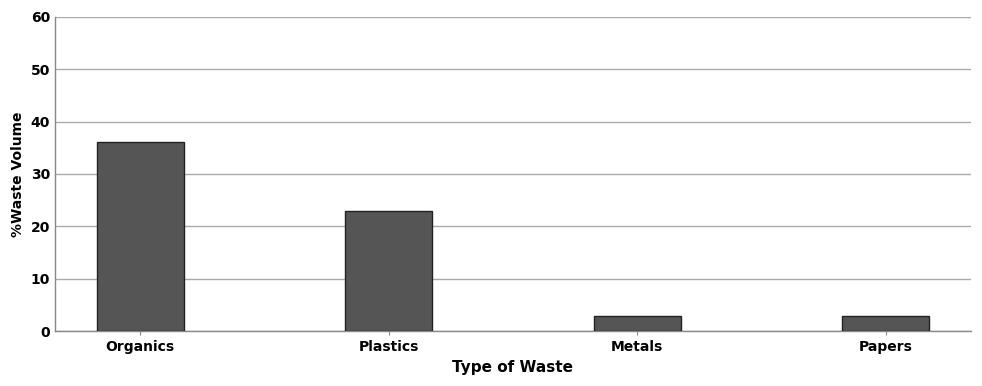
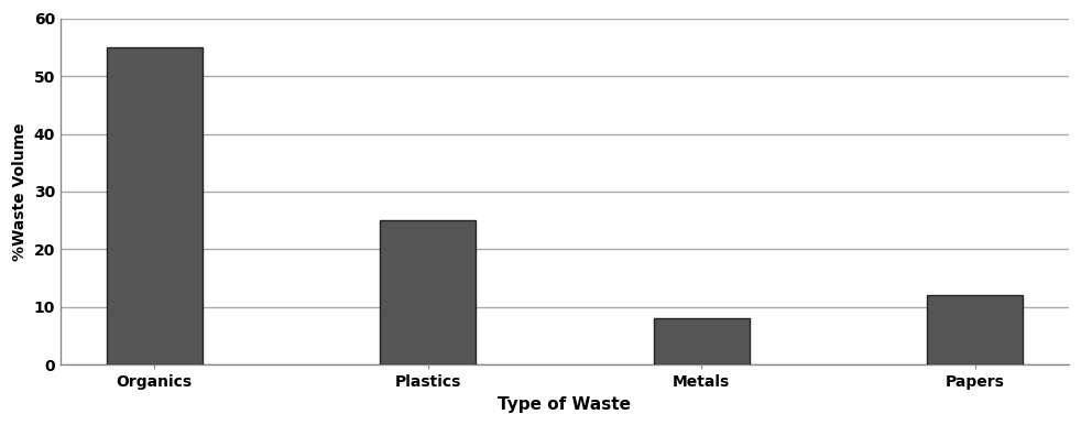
Organics: 36 -> 55
Plastics: 23 -> 25
Metals: 3 -> 8
Papers: 3 -> 12
